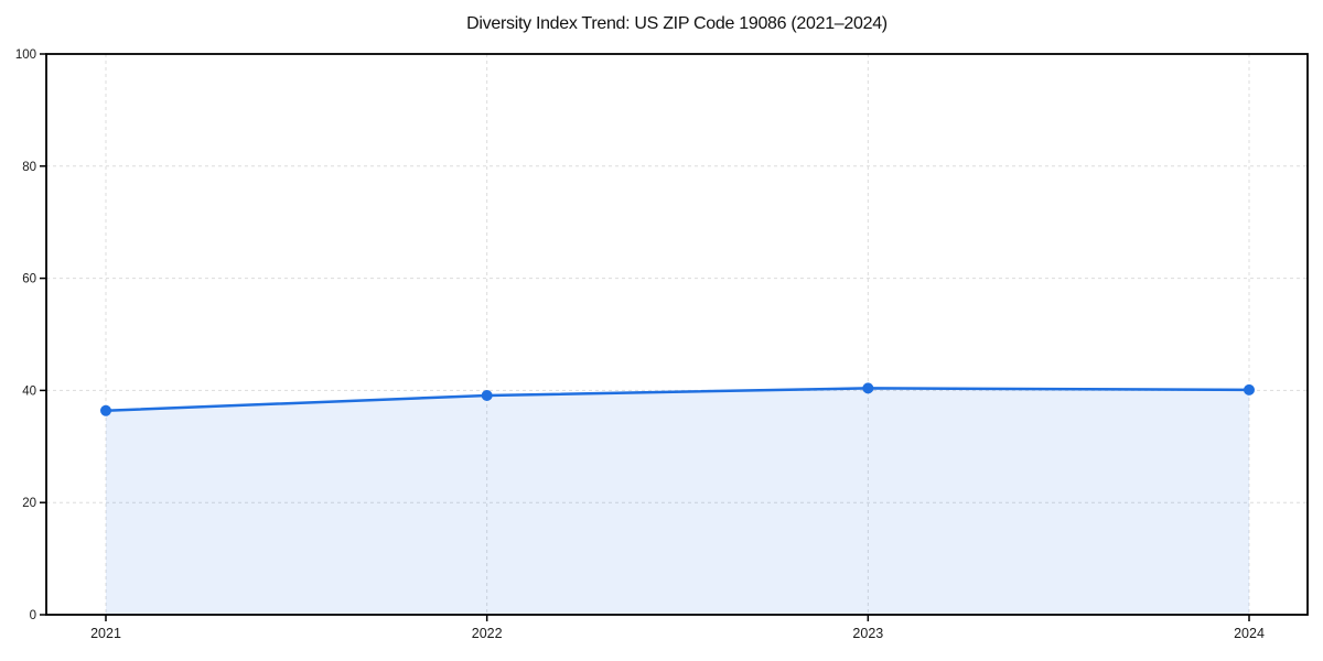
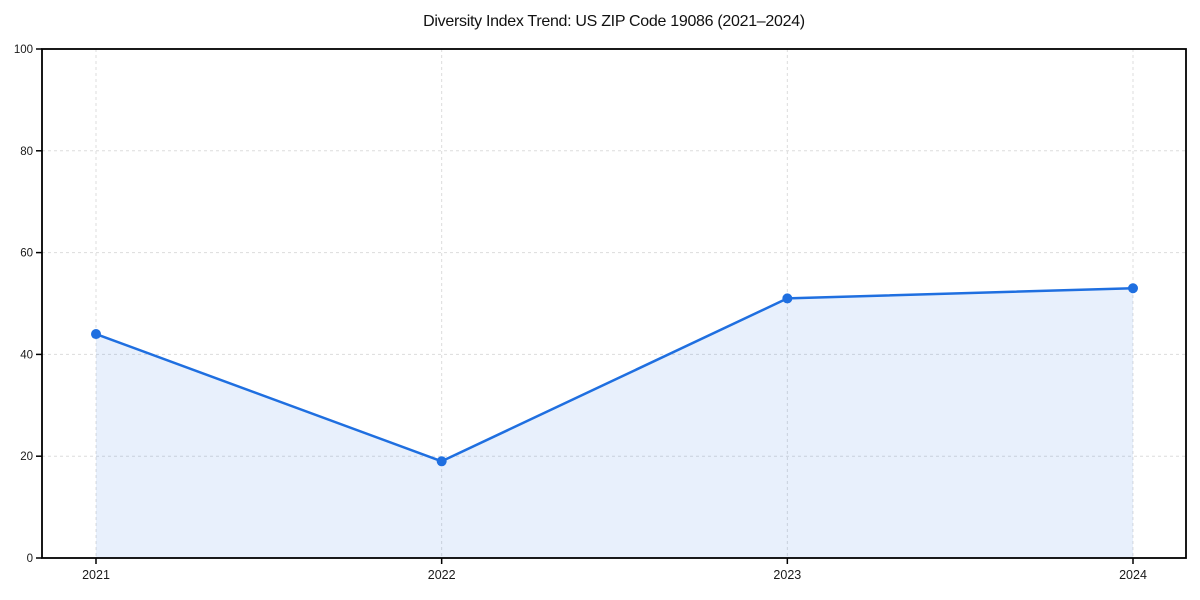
2021: 36 -> 44
2022: 39 -> 19
2023: 40 -> 51
2024: 40 -> 53
